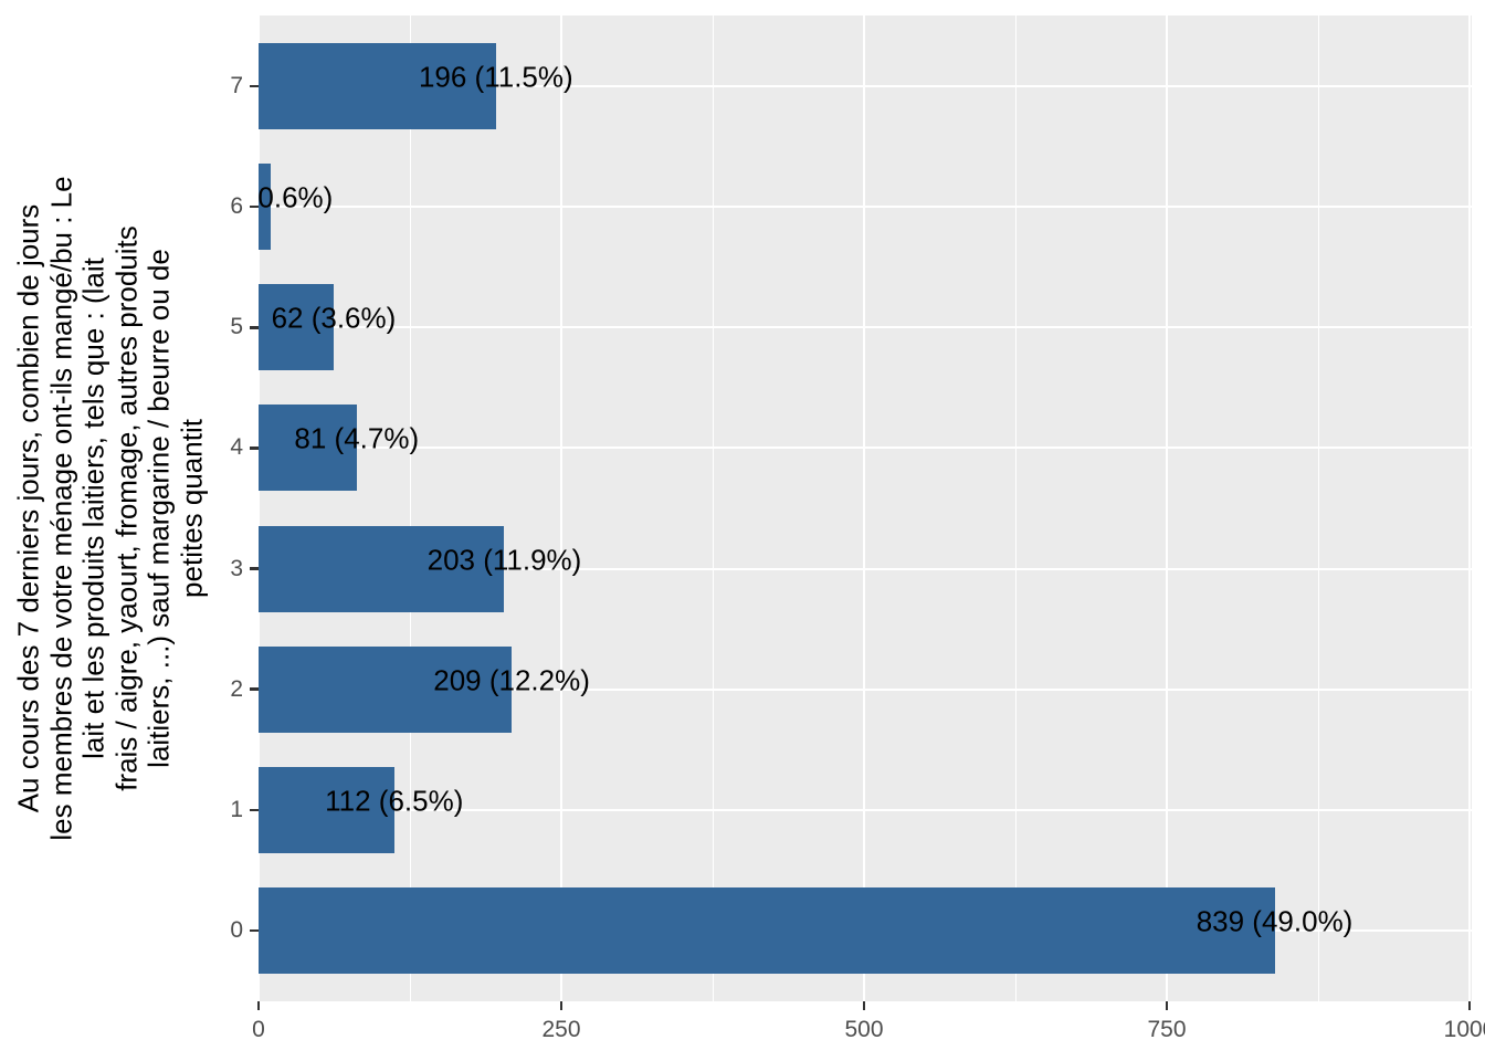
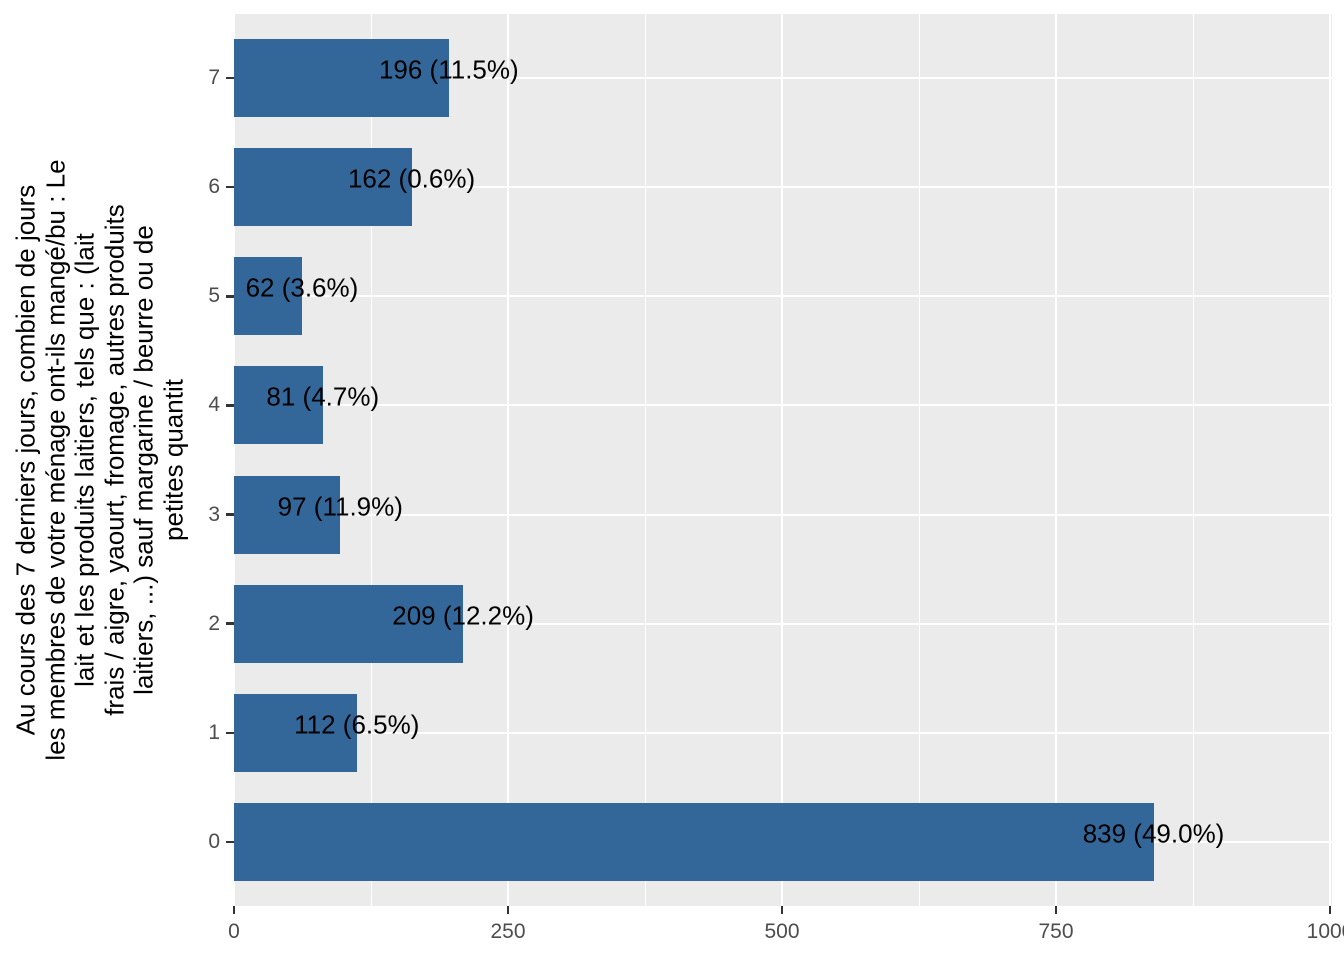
6: 10 -> 162
3: 203 -> 97
